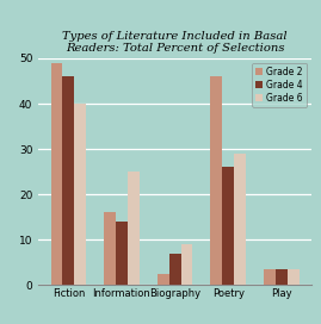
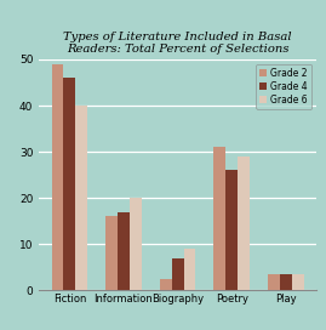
Grade 4/Information: 14.0 -> 17.0
Grade 6/Information: 25.0 -> 20.0
Grade 2/Poetry: 46.0 -> 31.0
